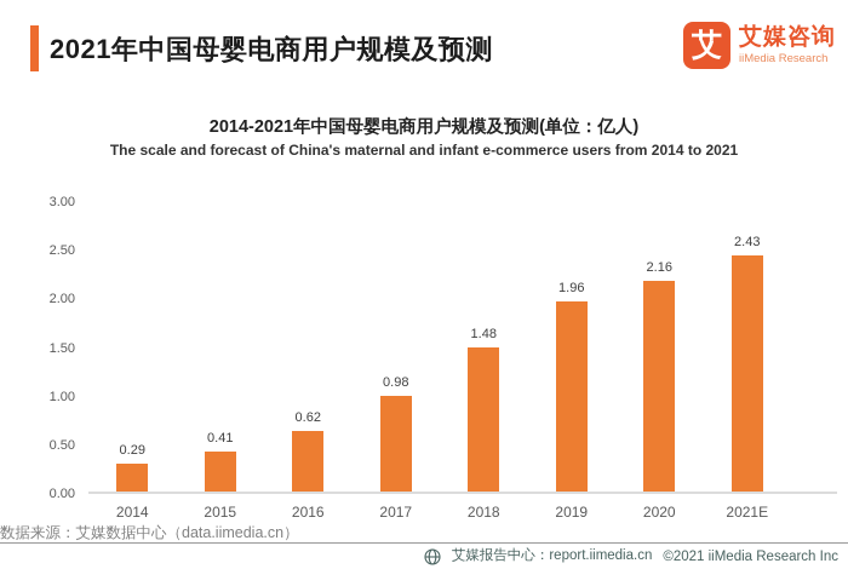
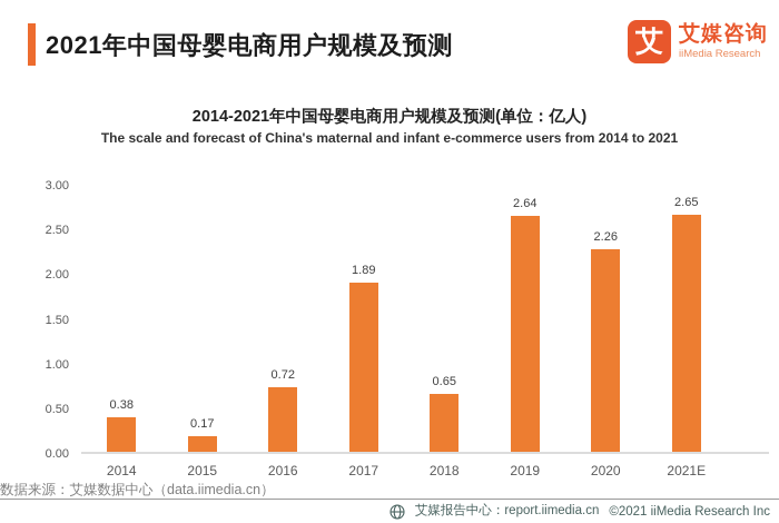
2014: 0.29 -> 0.38
2015: 0.41 -> 0.17
2016: 0.62 -> 0.72
2017: 0.98 -> 1.89
2018: 1.48 -> 0.65
2019: 1.96 -> 2.64
2020: 2.16 -> 2.26
2021E: 2.43 -> 2.65
